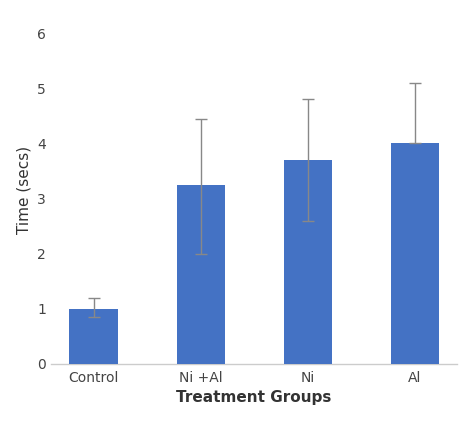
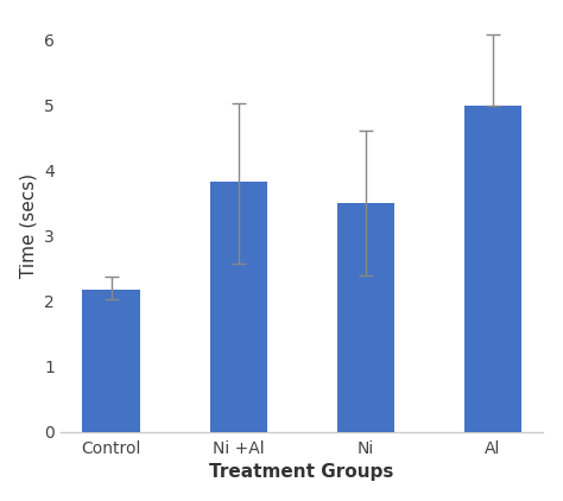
Control: 1.00 -> 2.18
Ni +Al: 3.25 -> 3.82
Ni: 3.70 -> 3.50
Al: 4.00 -> 4.98
